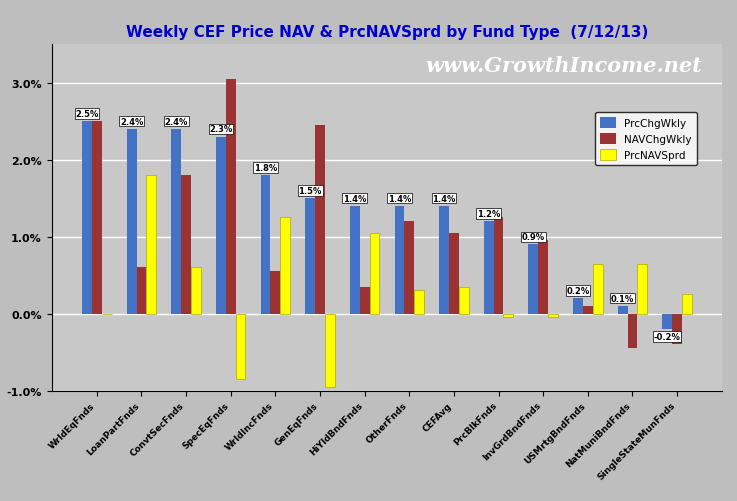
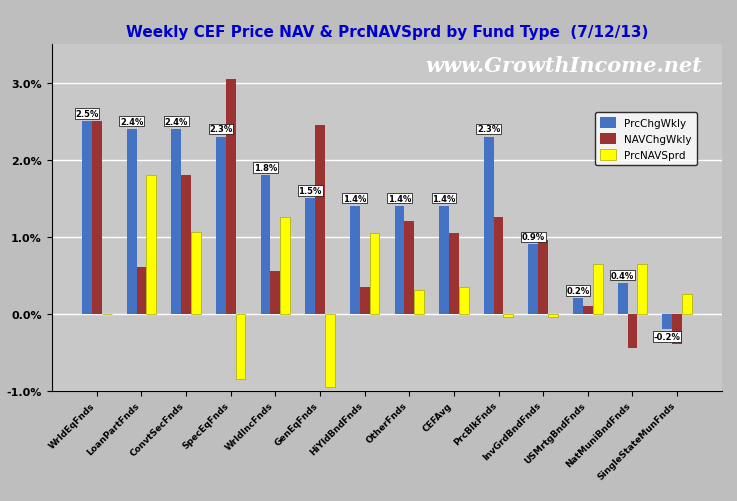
PrcNAVSprd/ConvtSecFnds: 0.60% -> 1.06%
PrcChgWkly/PrcBlkFnds: 1.2% -> 2.3%
PrcChgWkly/NatMuniBndFnds: 0.1% -> 0.4%
